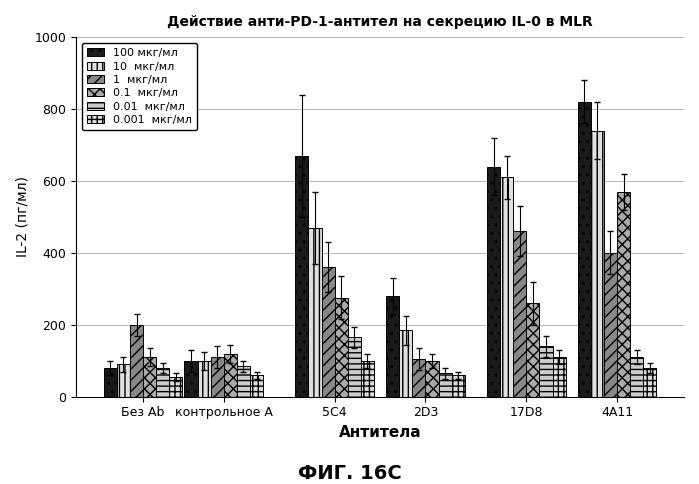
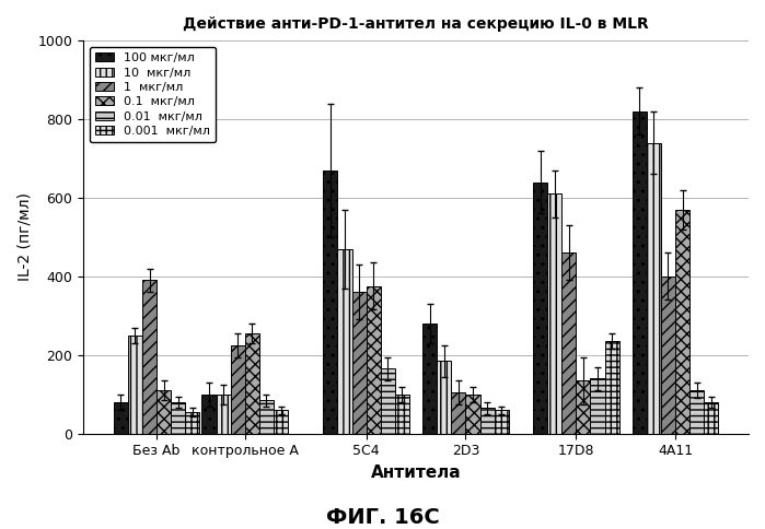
10 мкг/мл/Без Ab: 90 -> 250
1 мкг/мл/Без Ab: 200 -> 390
1 мкг/мл/контрольное А: 110 -> 225
0.1 мкг/мл/контрольное А: 120 -> 255
0.1 мкг/мл/5С4: 275 -> 375
0.1 мкг/мл/17D8: 260 -> 135
0.001 мкг/мл/17D8: 110 -> 235
